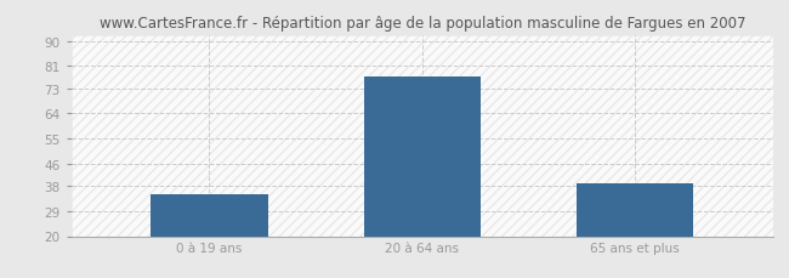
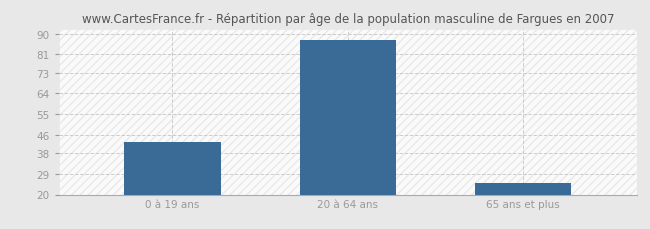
0 à 19 ans: 35 -> 43
20 à 64 ans: 77 -> 87
65 ans et plus: 39 -> 25
